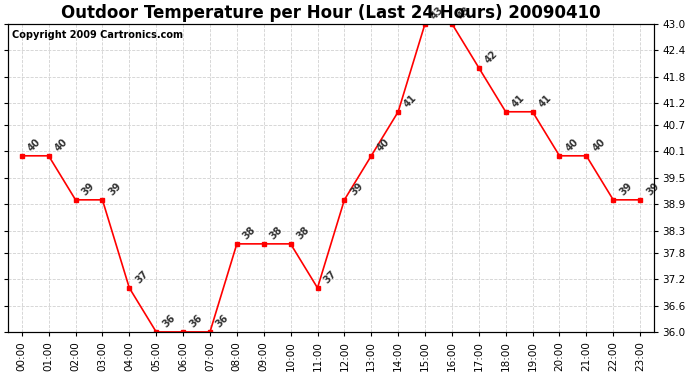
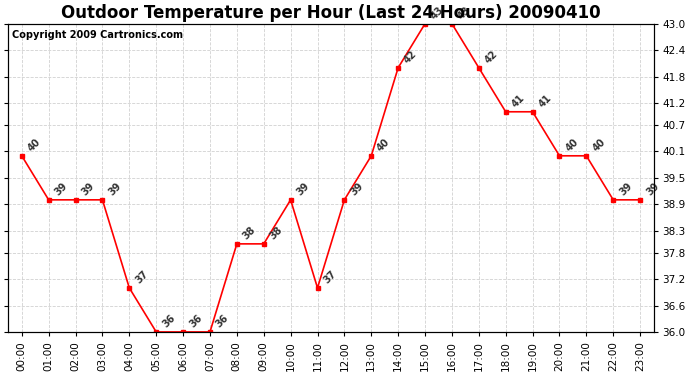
01:00: 40 -> 39
10:00: 38 -> 39
14:00: 41 -> 42
